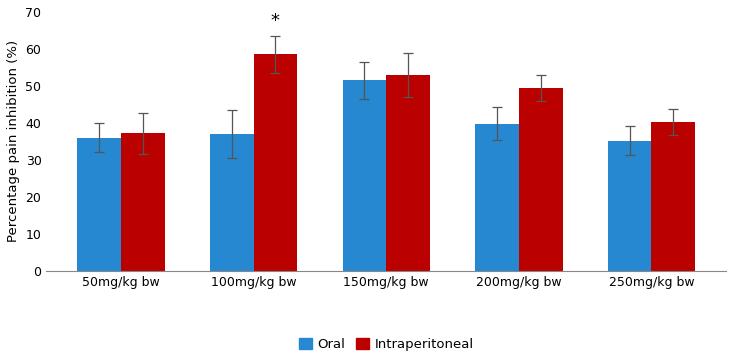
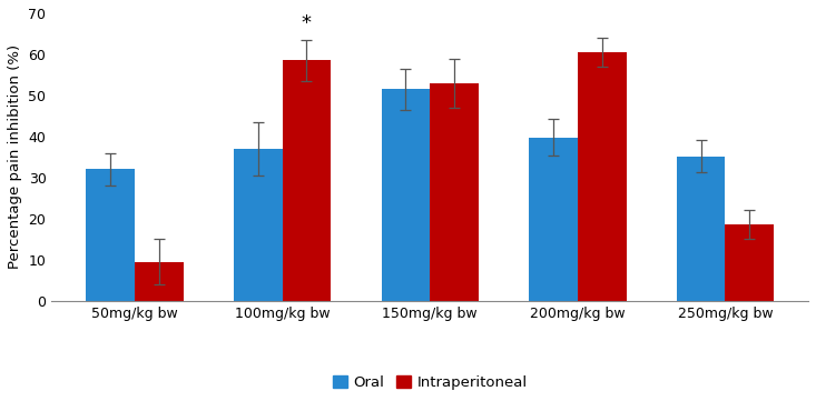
Oral/50mg/kg bw: 36.0 -> 32.0
Intraperitoneal/50mg/kg bw: 37.2 -> 9.5
Intraperitoneal/200mg/kg bw: 49.5 -> 60.5
Intraperitoneal/250mg/kg bw: 40.2 -> 18.5
